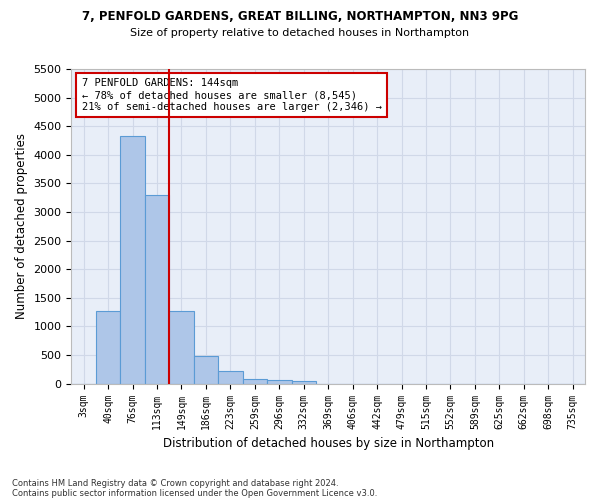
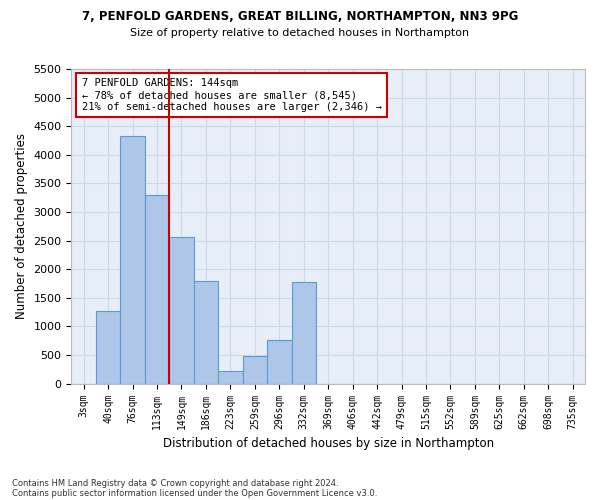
149sqm: 1280 -> 2560
186sqm: 490 -> 1800
259sqm: 90 -> 480
296sqm: 60 -> 760
332sqm: 60 -> 1780
